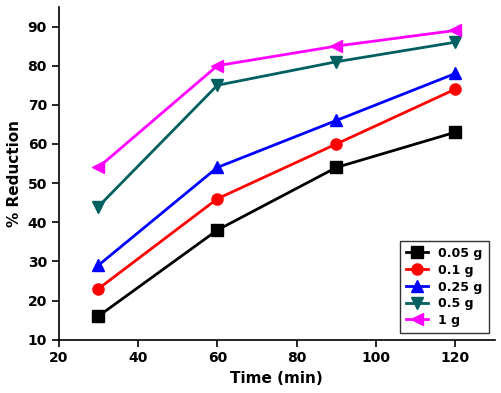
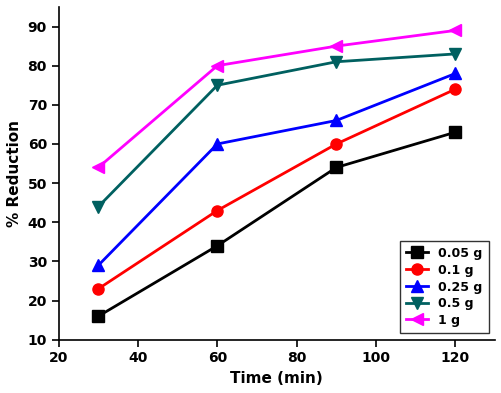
0.05 g/60: 38 -> 34
0.1 g/60: 46 -> 43
0.25 g/60: 54 -> 60
0.5 g/120: 86 -> 83
